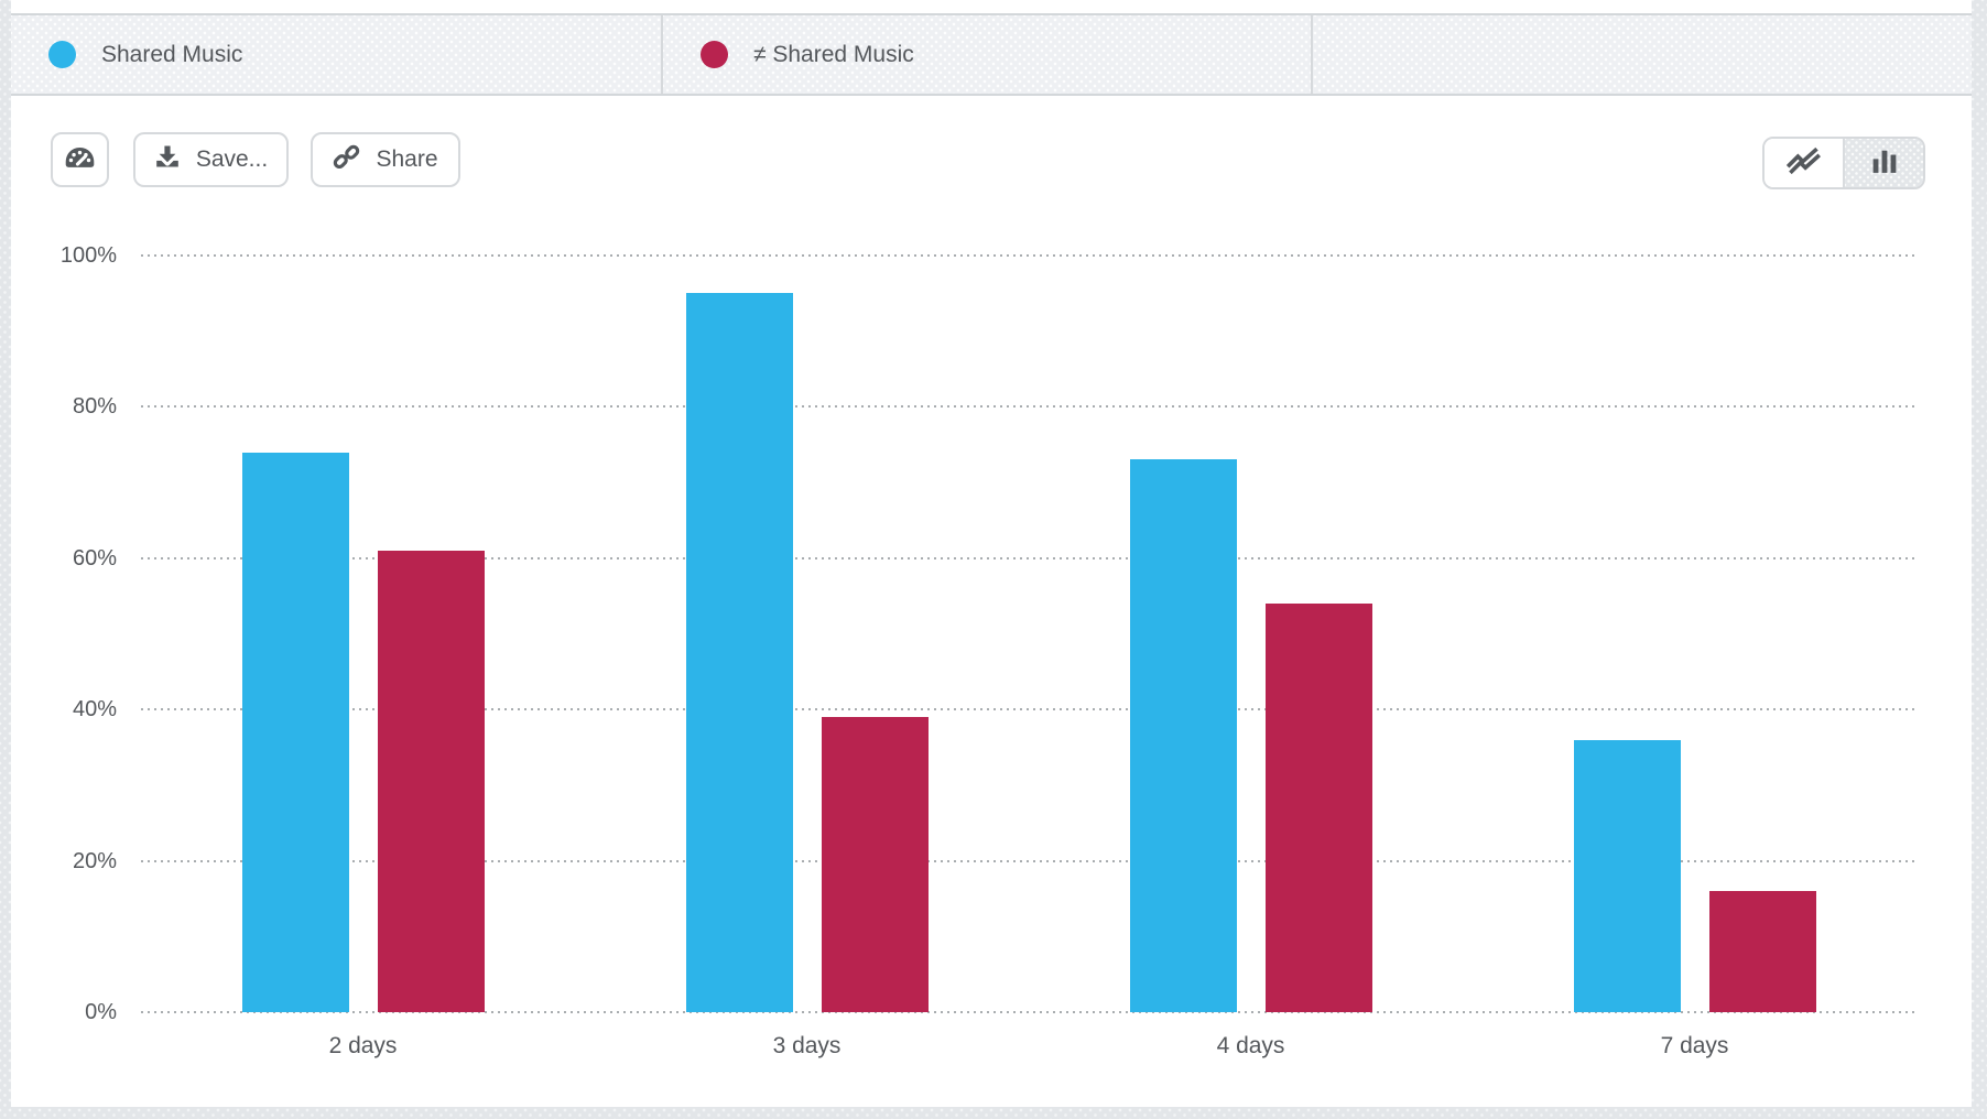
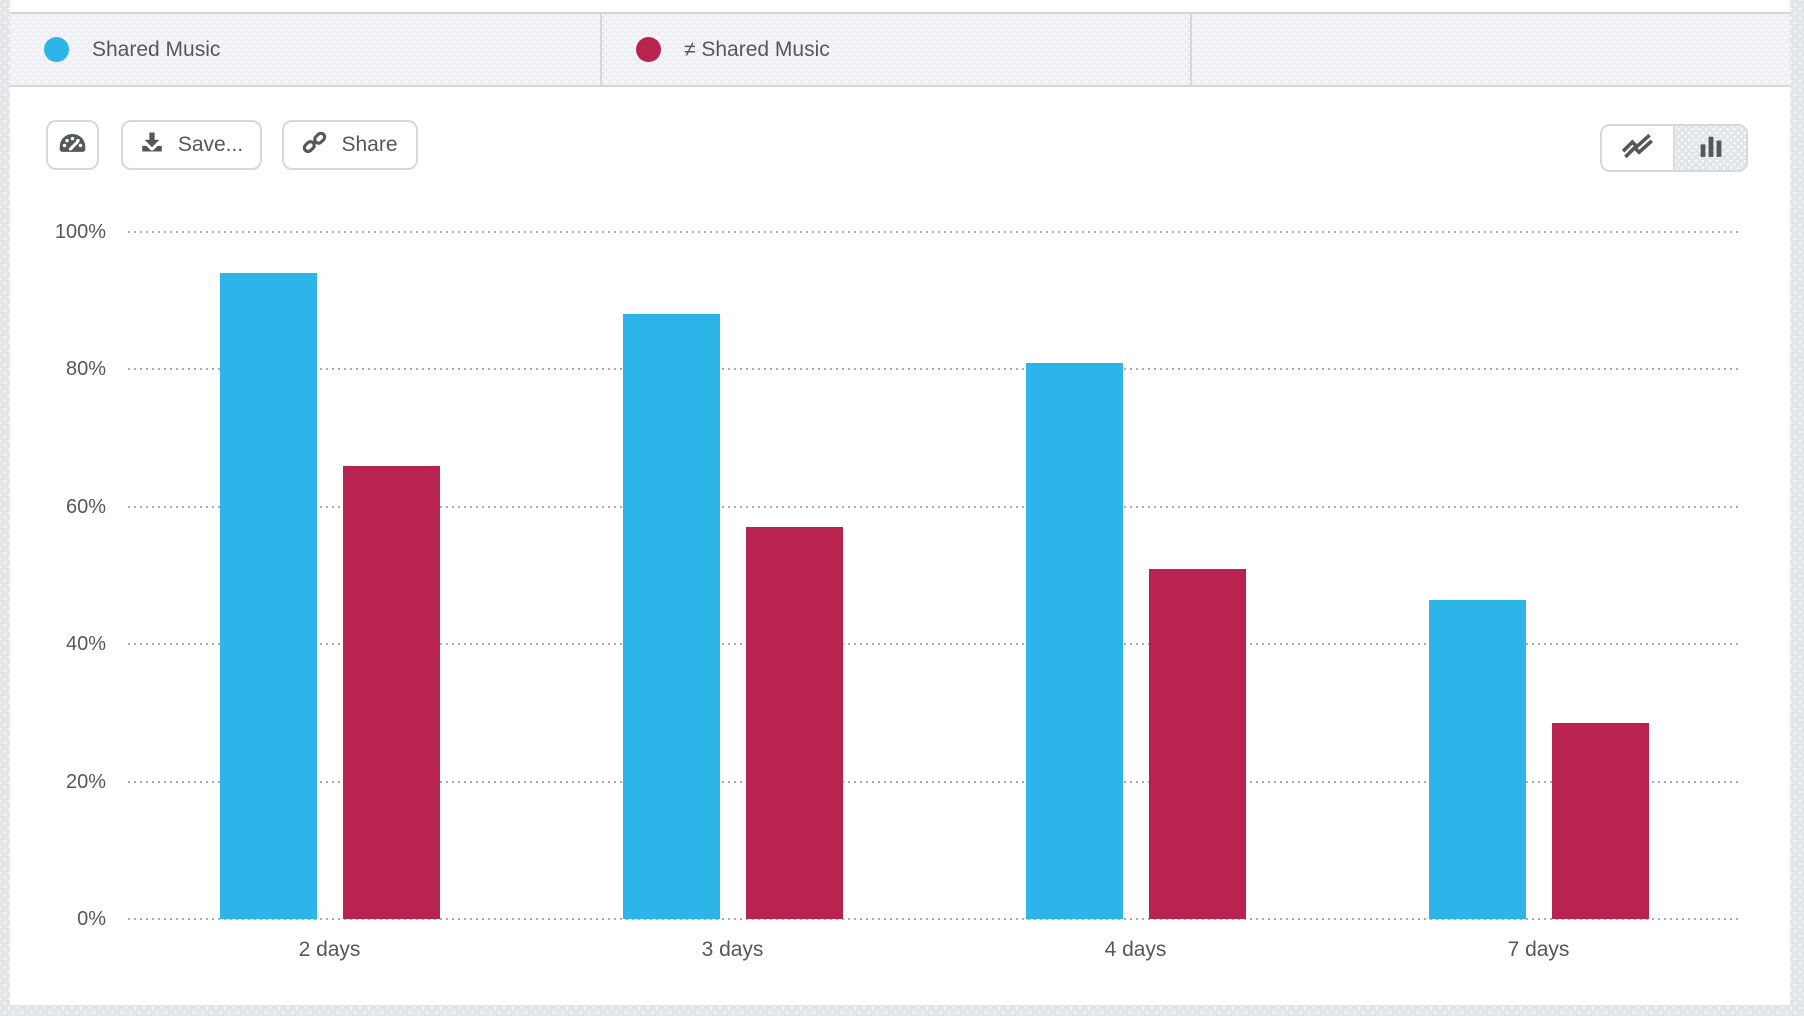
Shared Music/2 days: 74% -> 94%
≠ Shared Music/2 days: 61% -> 66%
Shared Music/3 days: 95% -> 88%
≠ Shared Music/3 days: 39% -> 57%
Shared Music/4 days: 73% -> 81%
≠ Shared Music/4 days: 54% -> 51%
Shared Music/7 days: 36% -> 46%
≠ Shared Music/7 days: 16% -> 28%
